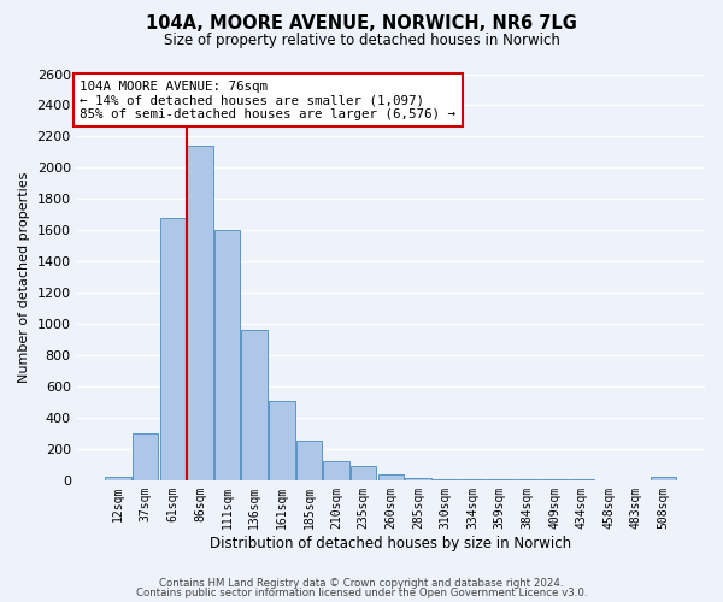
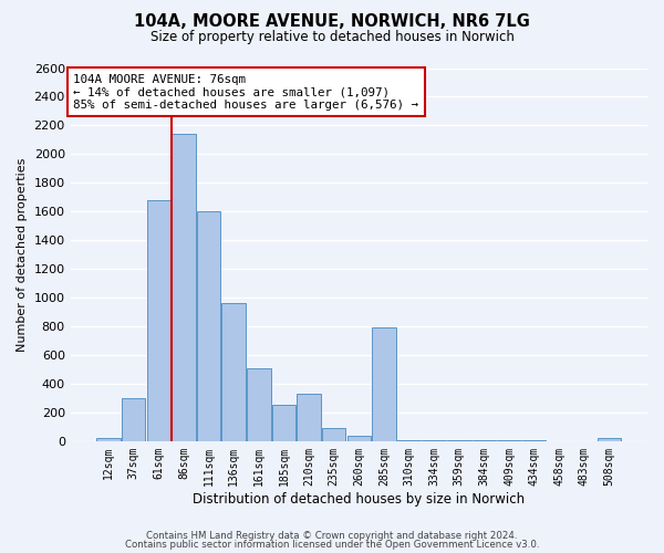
210sqm: 120 -> 330
285sqm: 20 -> 790
